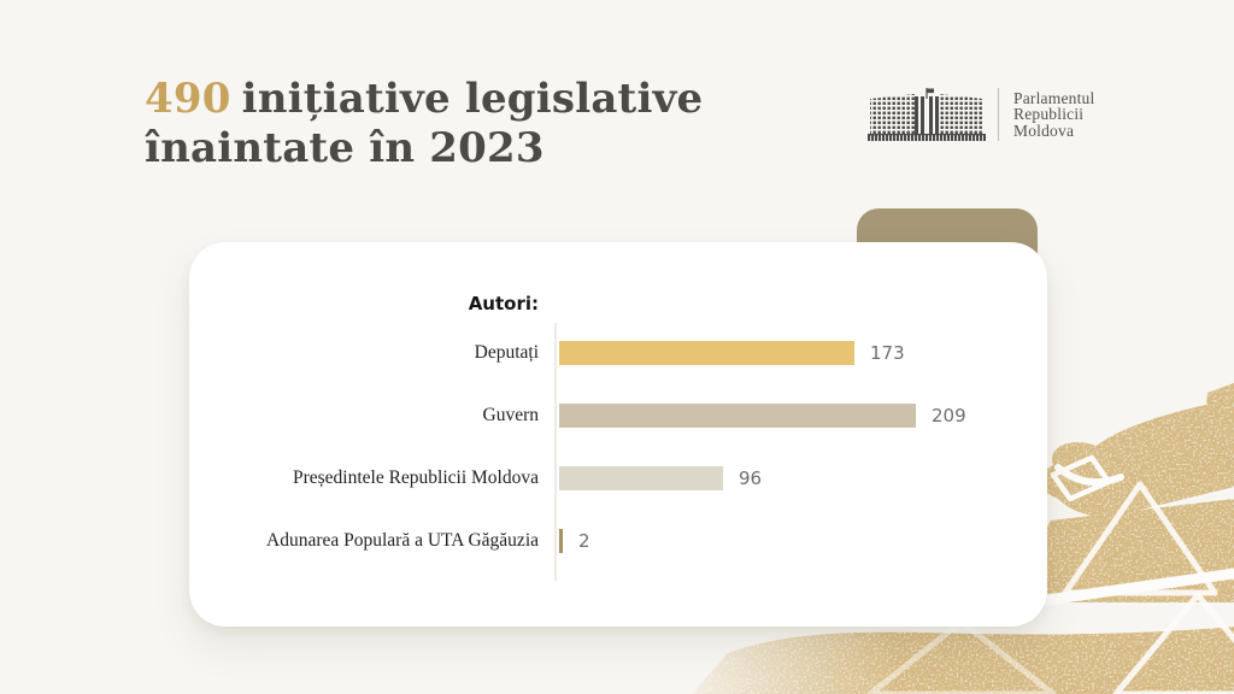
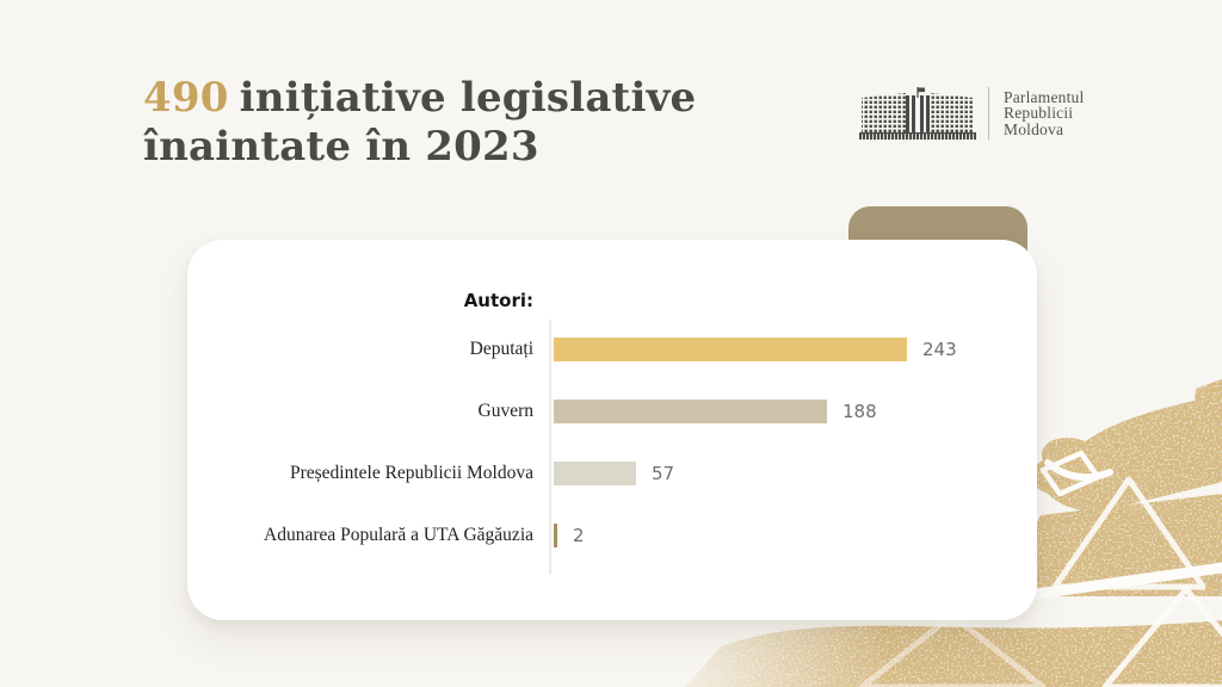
Deputați: 173 -> 243
Guvern: 209 -> 188
Președintele Republicii Moldova: 96 -> 57
